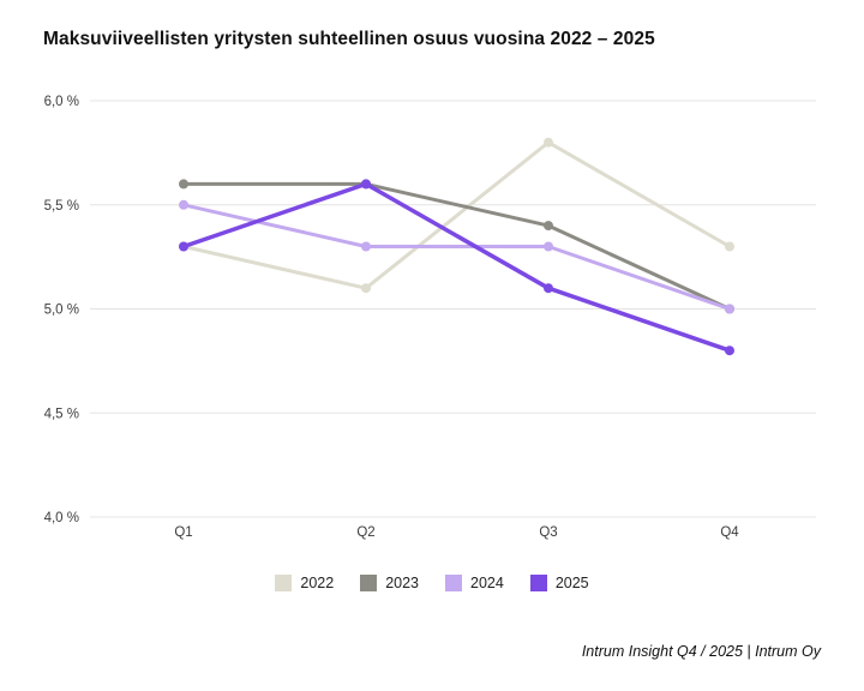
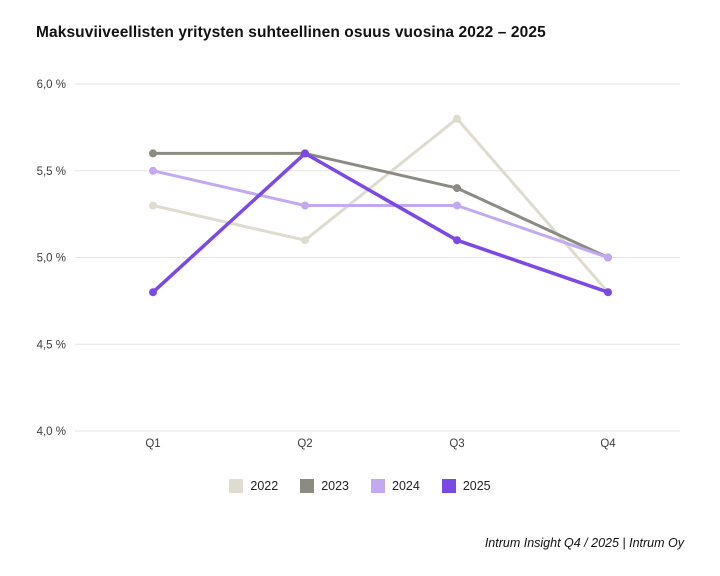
2025/Q1: 5,3% -> 4,8%
2022/Q4: 5,3% -> 4,8%
